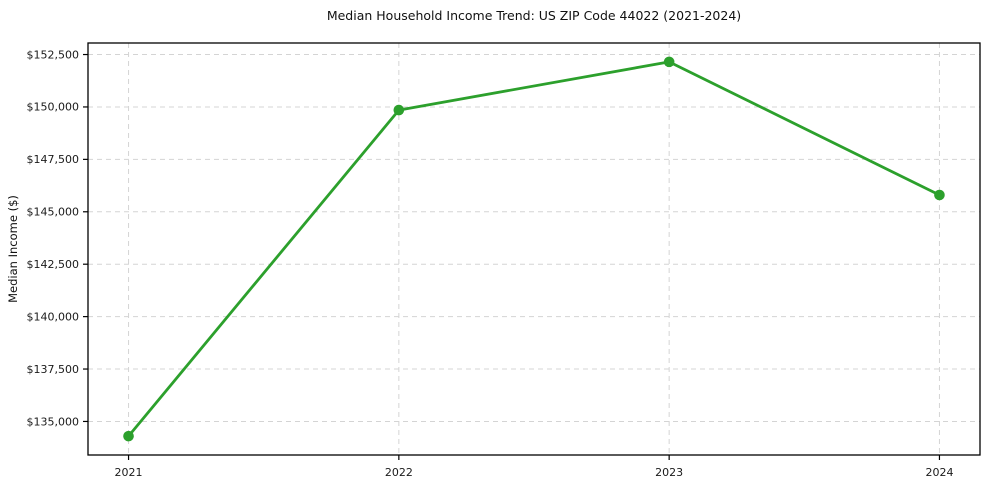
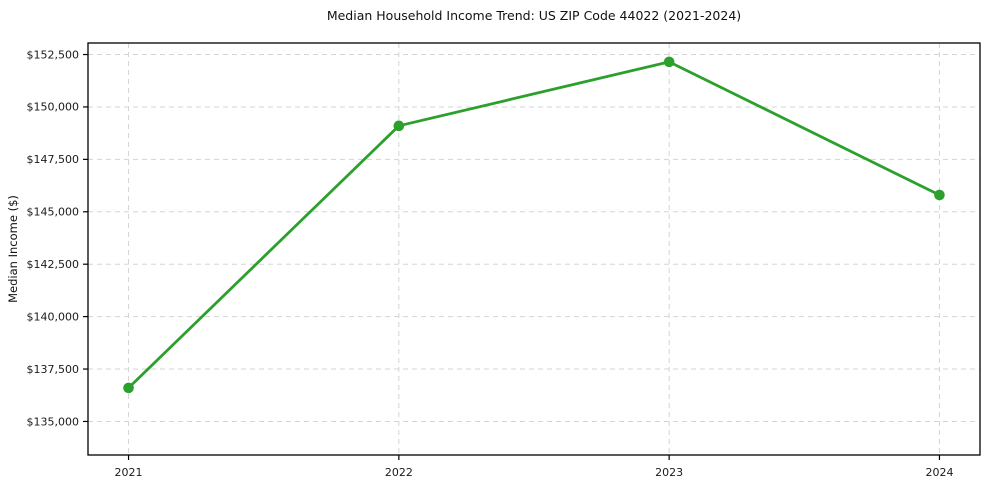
2021: $134300 -> $136600
2022: $149800 -> $149100
